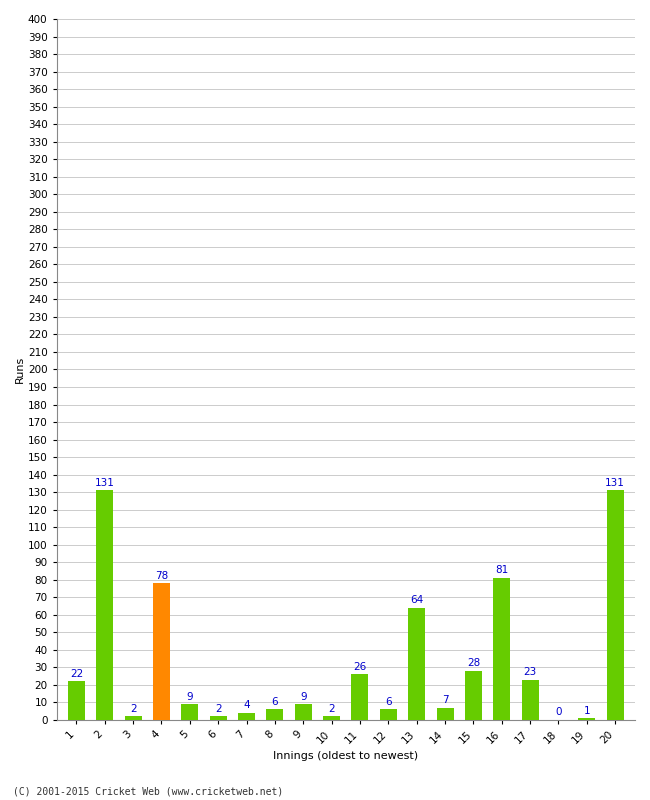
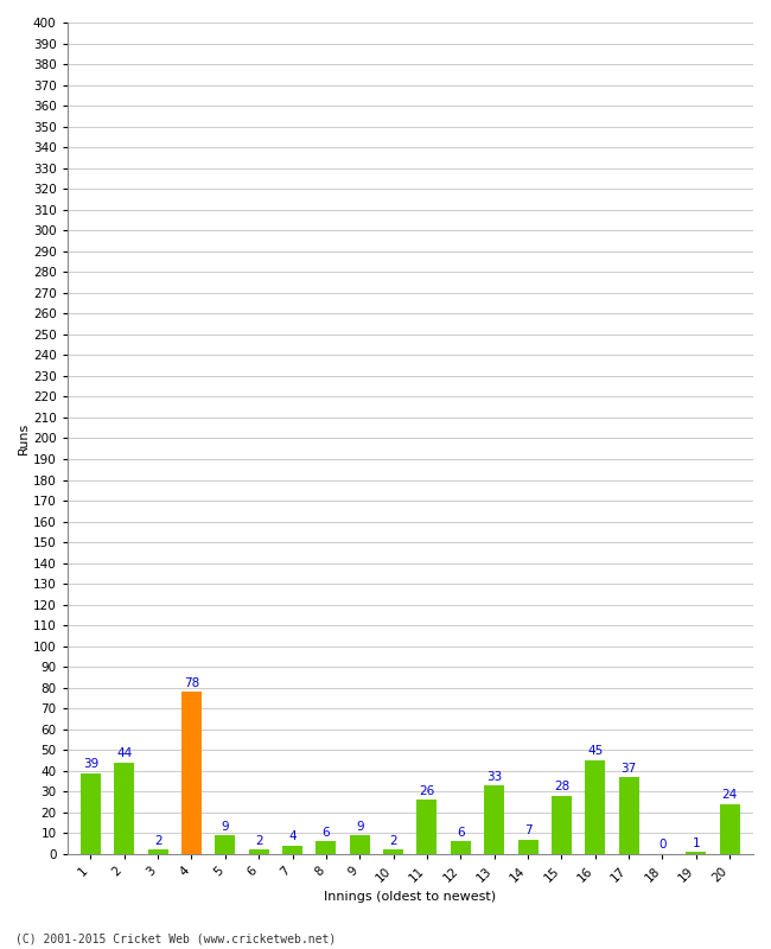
1: 22 -> 39
2: 131 -> 44
13: 64 -> 33
16: 81 -> 45
17: 23 -> 37
20: 131 -> 24
